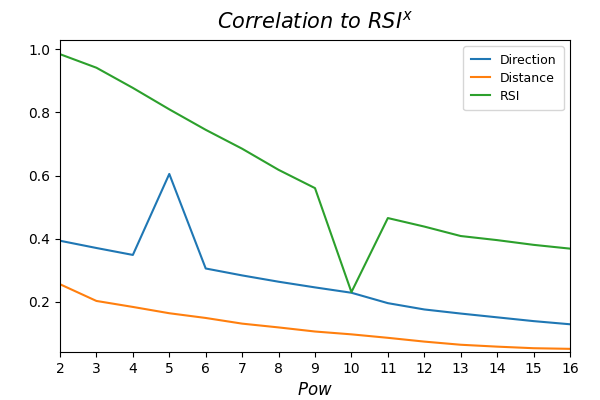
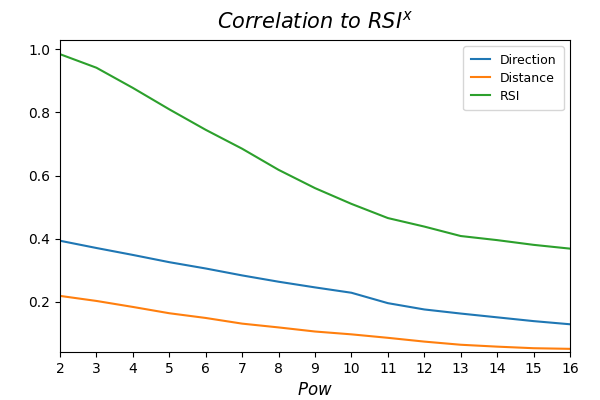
Distance/2: 0.255 -> 0.218
Direction/5: 0.605 -> 0.325
RSI/10: 0.230 -> 0.510
